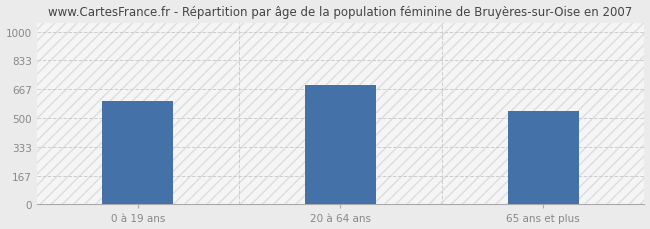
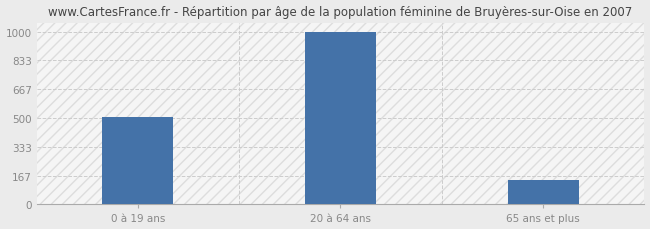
0 à 19 ans: 600 -> 510
20 à 64 ans: 690 -> 1000
65 ans et plus: 540 -> 140
